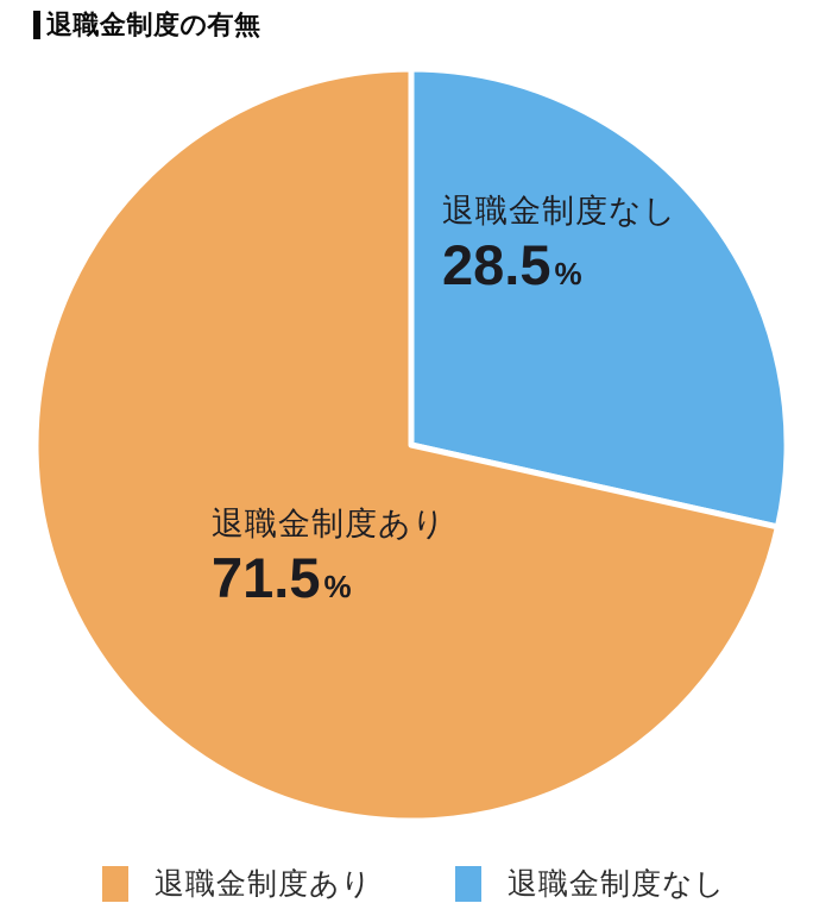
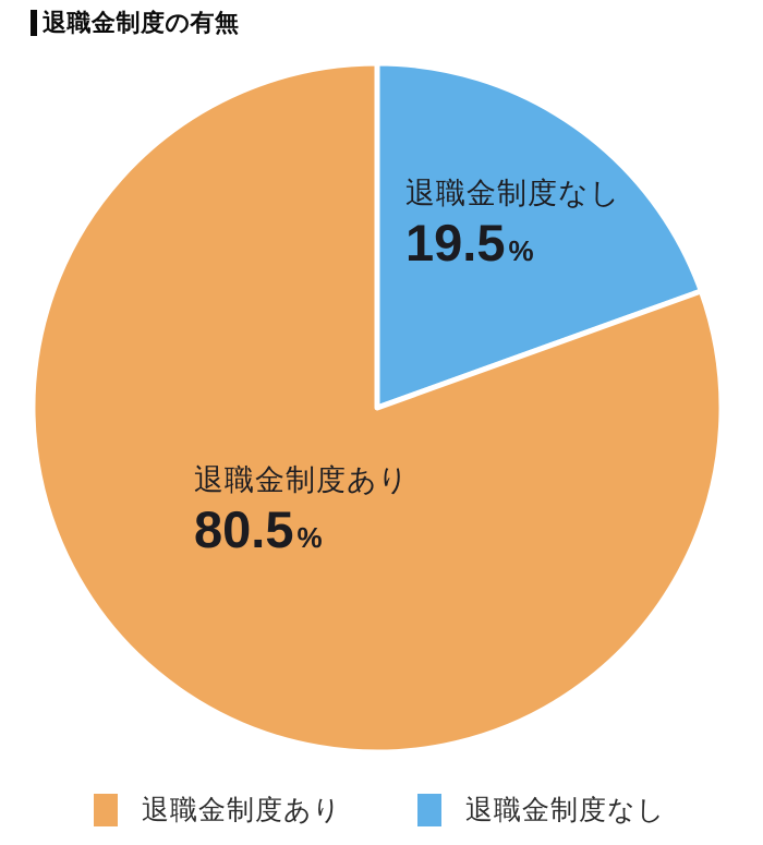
退職金制度なし: 28.5 -> 19.5
退職金制度あり: 71.5 -> 80.5
